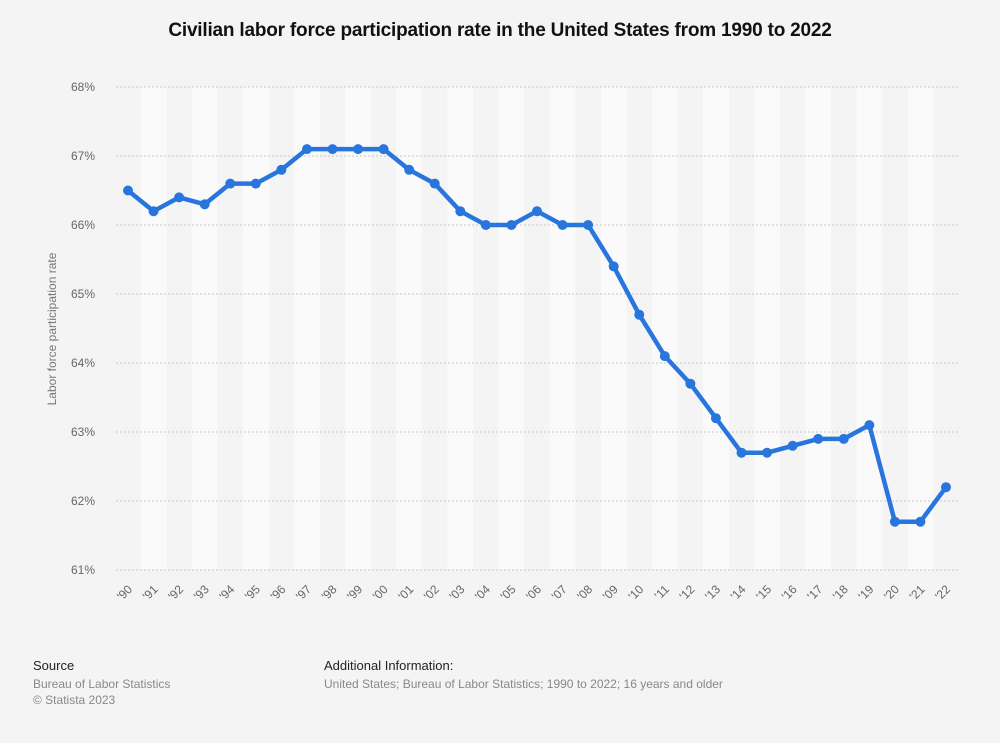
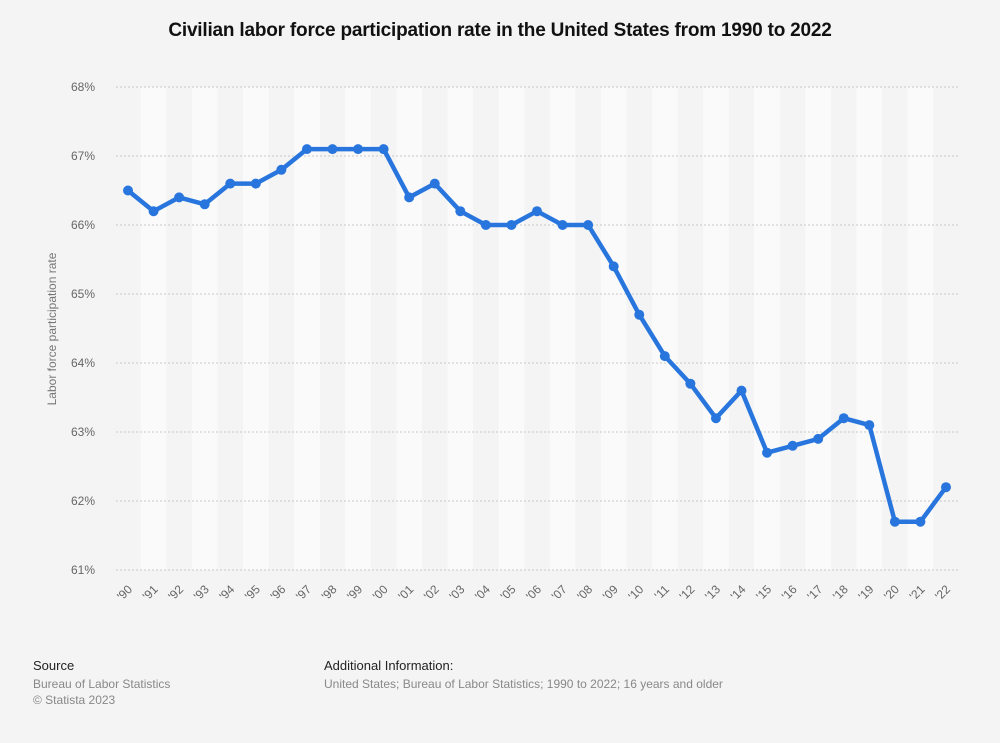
'01: 66.8% -> 66.4%
'14: 62.7% -> 63.6%
'18: 62.9% -> 63.2%
